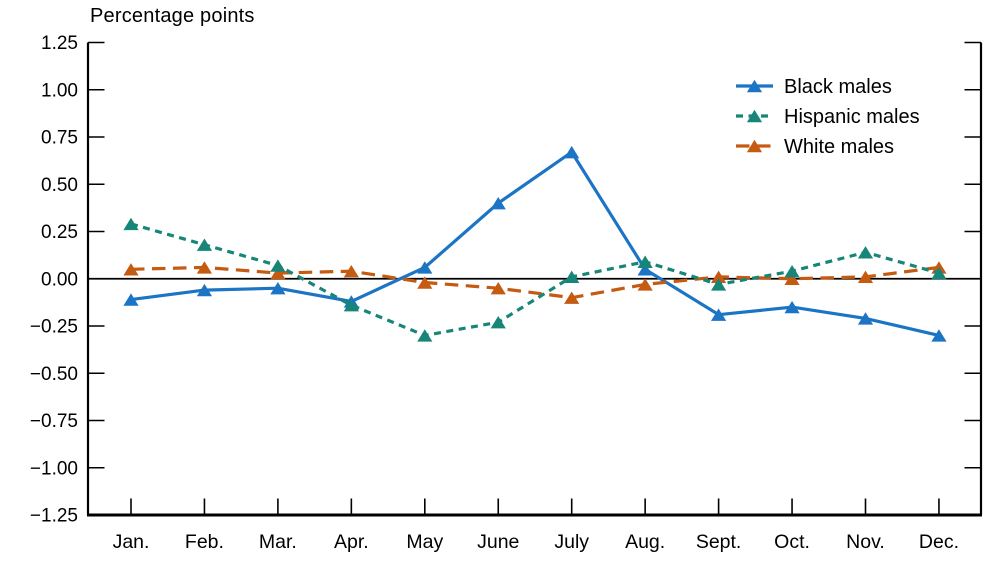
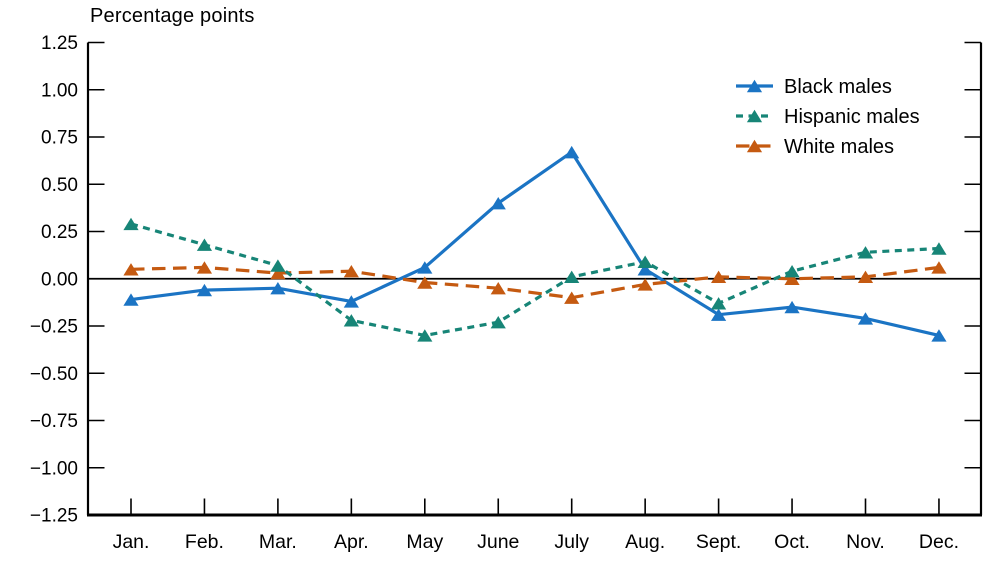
Hispanic males/Apr.: -0.14 -> -0.22
Hispanic males/Sept.: -0.03 -> -0.13
Hispanic males/Dec.: 0.03 -> 0.16
